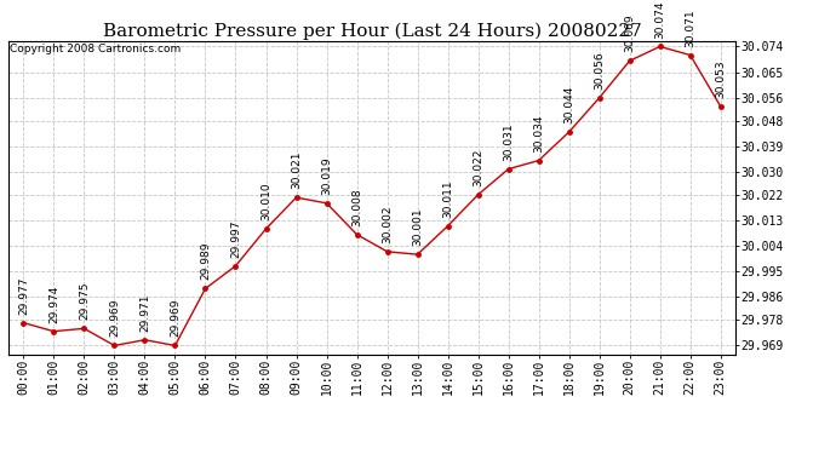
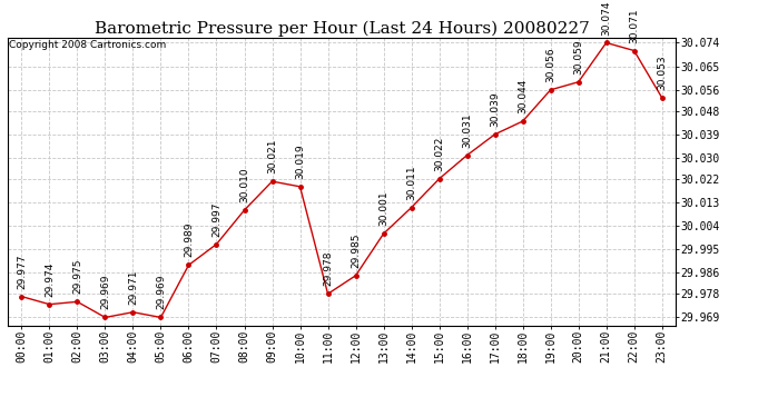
11:00: 30.008 -> 29.978
12:00: 30.002 -> 29.985
17:00: 30.034 -> 30.039
20:00: 30.069 -> 30.059
